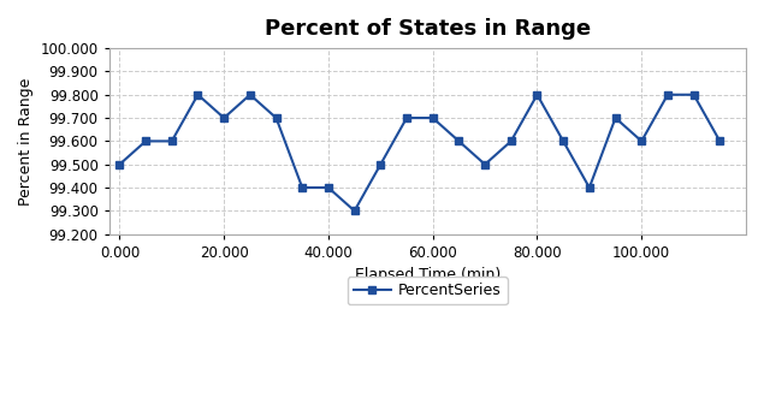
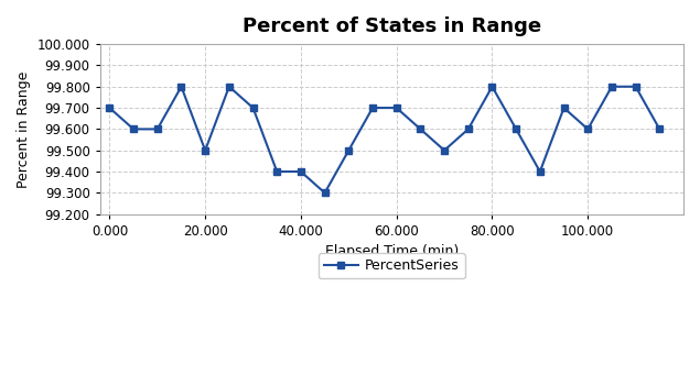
0.000: 99.5 -> 99.7
20.000: 99.7 -> 99.5
